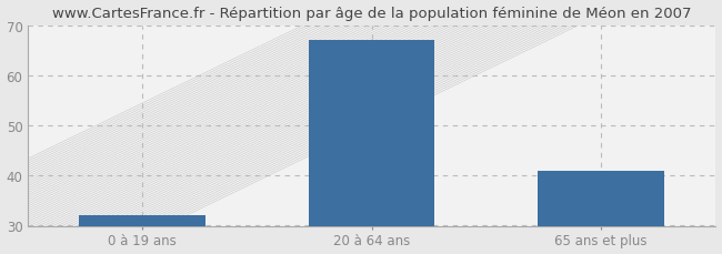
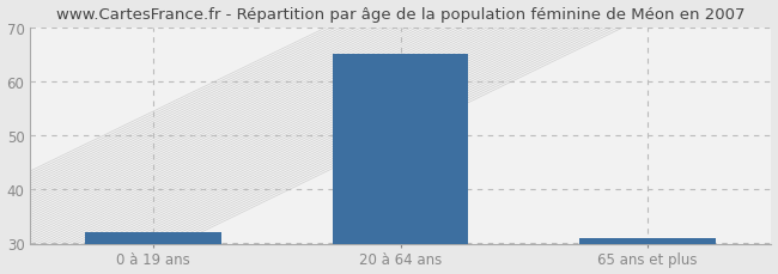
20 à 64 ans: 67 -> 65
65 ans et plus: 41 -> 31
